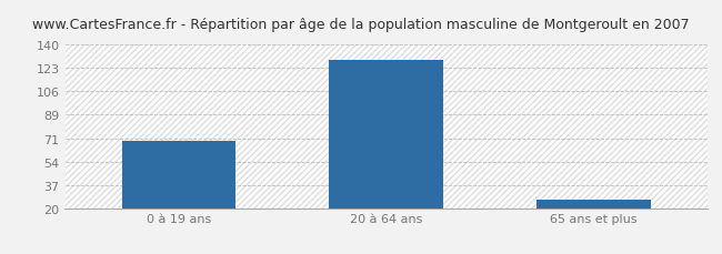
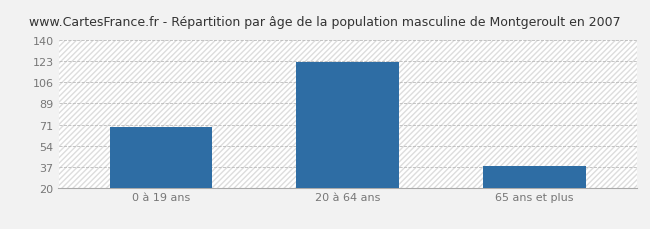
20 à 64 ans: 129 -> 122
65 ans et plus: 26 -> 38
